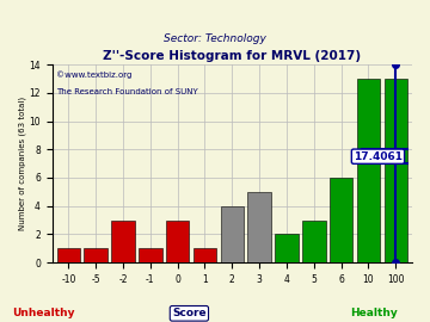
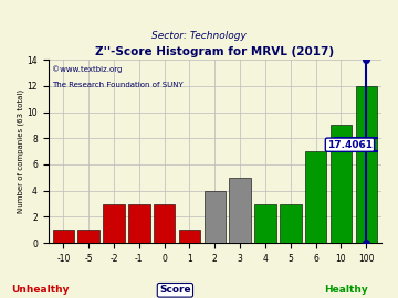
-1: 1 -> 3
4: 2 -> 3
6: 6 -> 7
10: 13 -> 9
100: 13 -> 12
